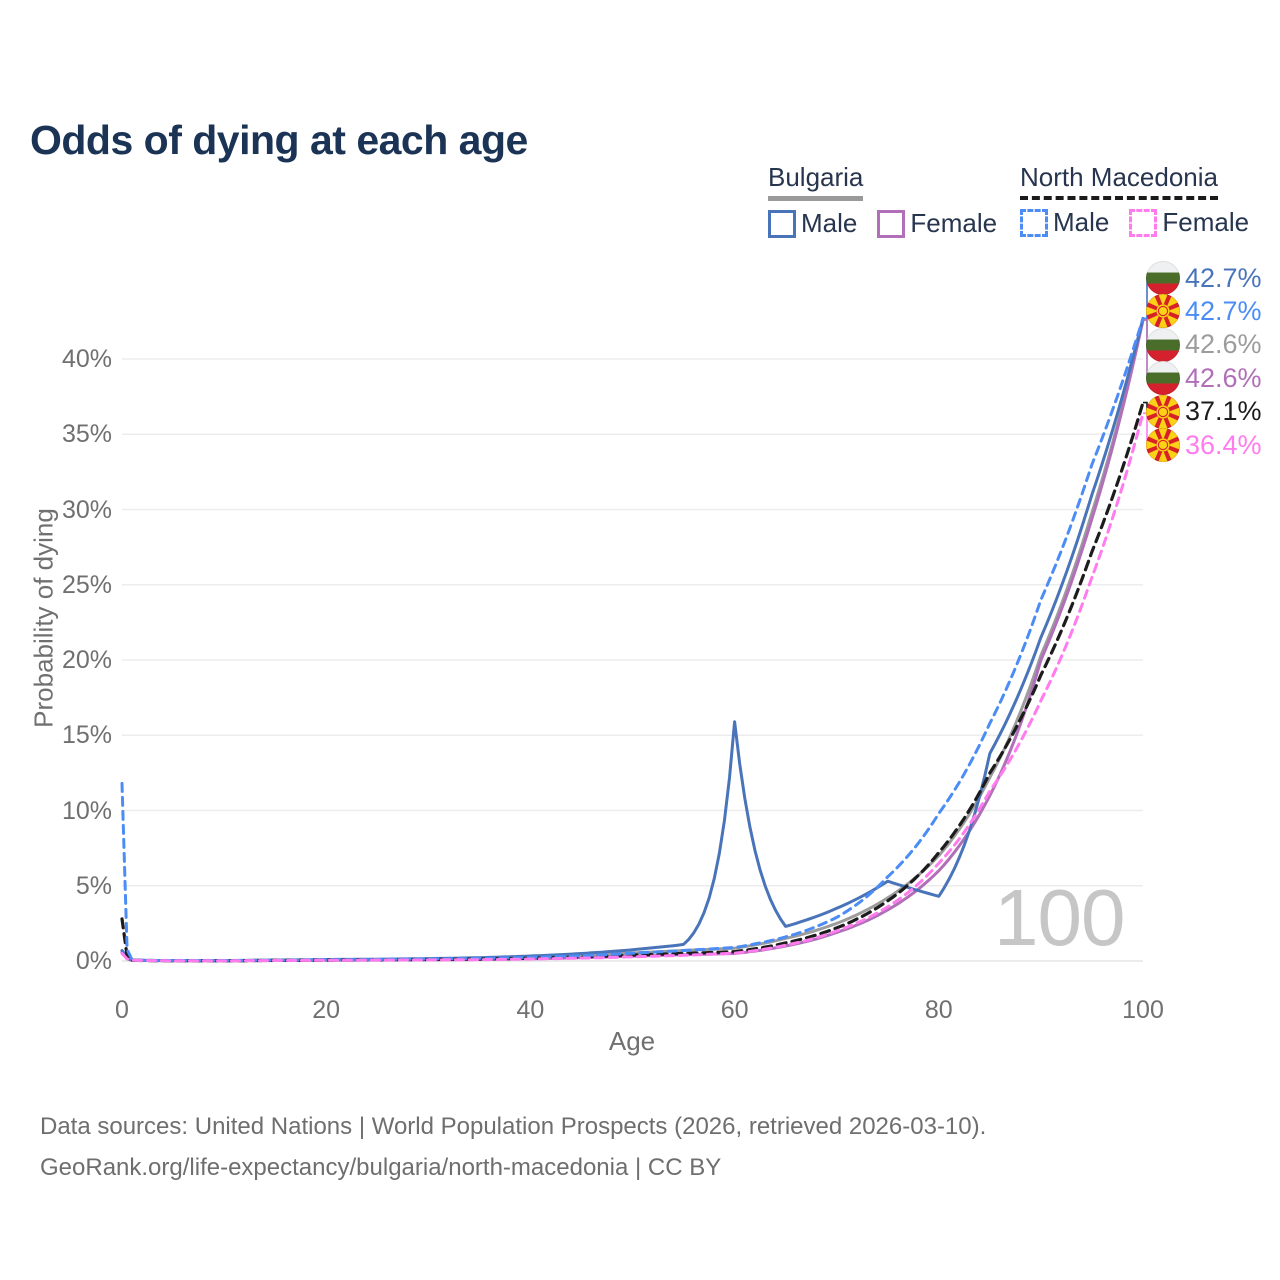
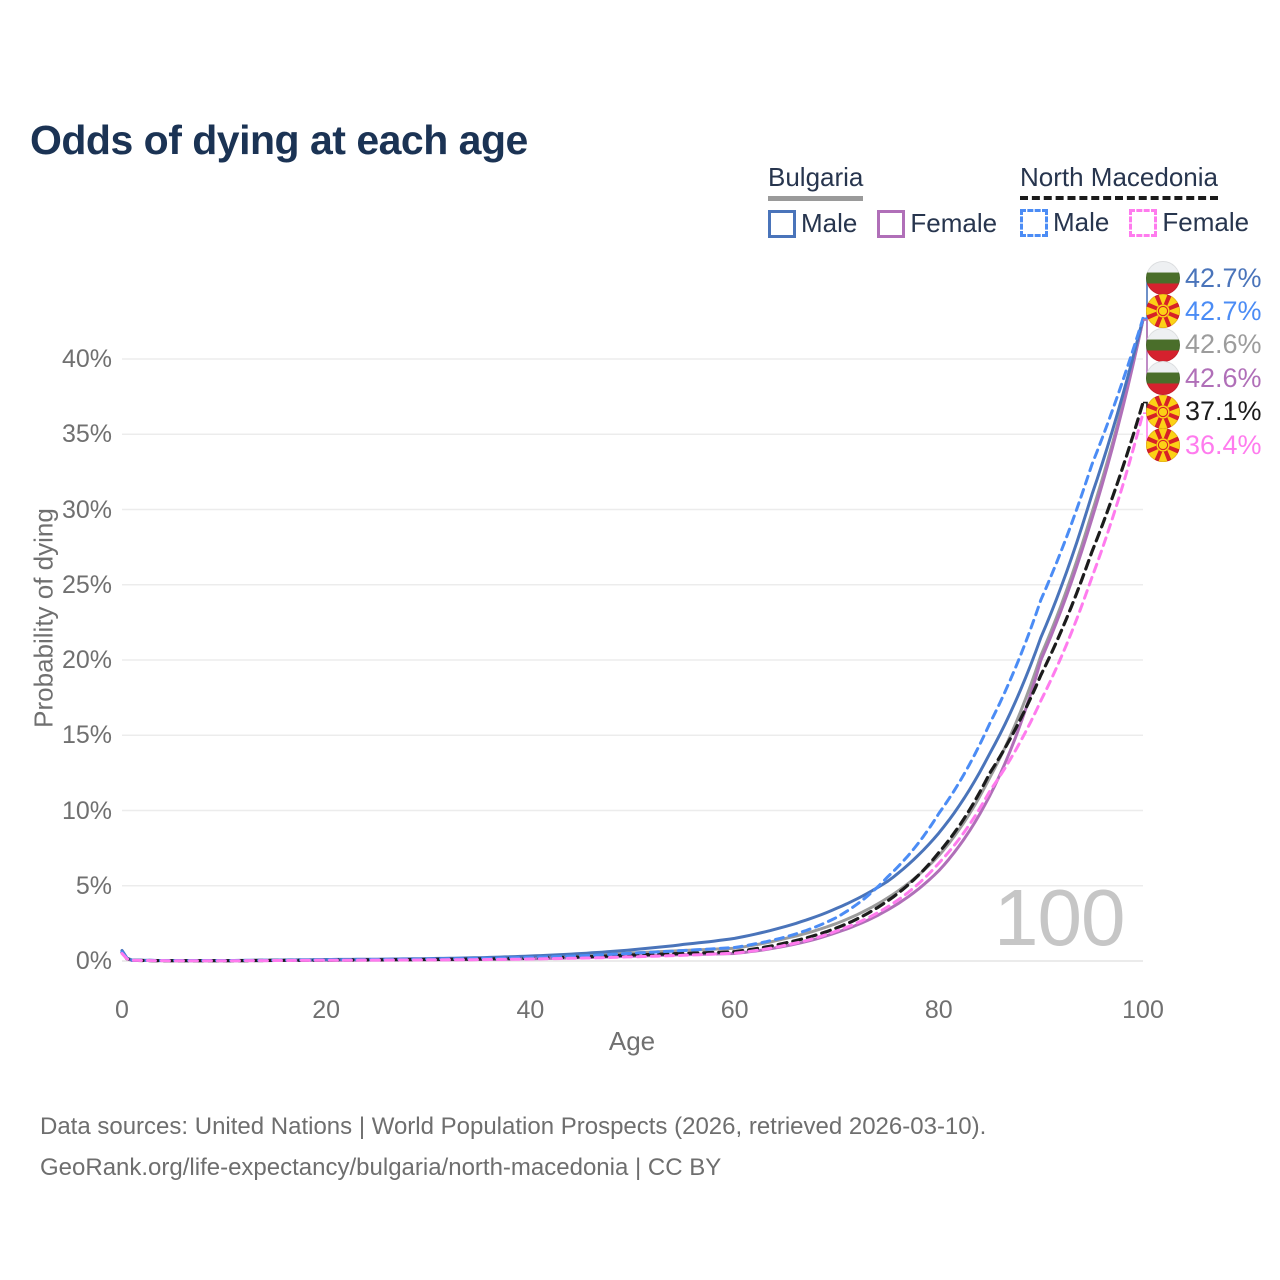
North Macedonia Male/0: 11.8% -> 0.6%
North Macedonia/0: 2.8% -> 0.6%
Bulgaria Male/60: 15.9% -> 1.5%
Bulgaria Male/80: 4.3% -> 8.5%
